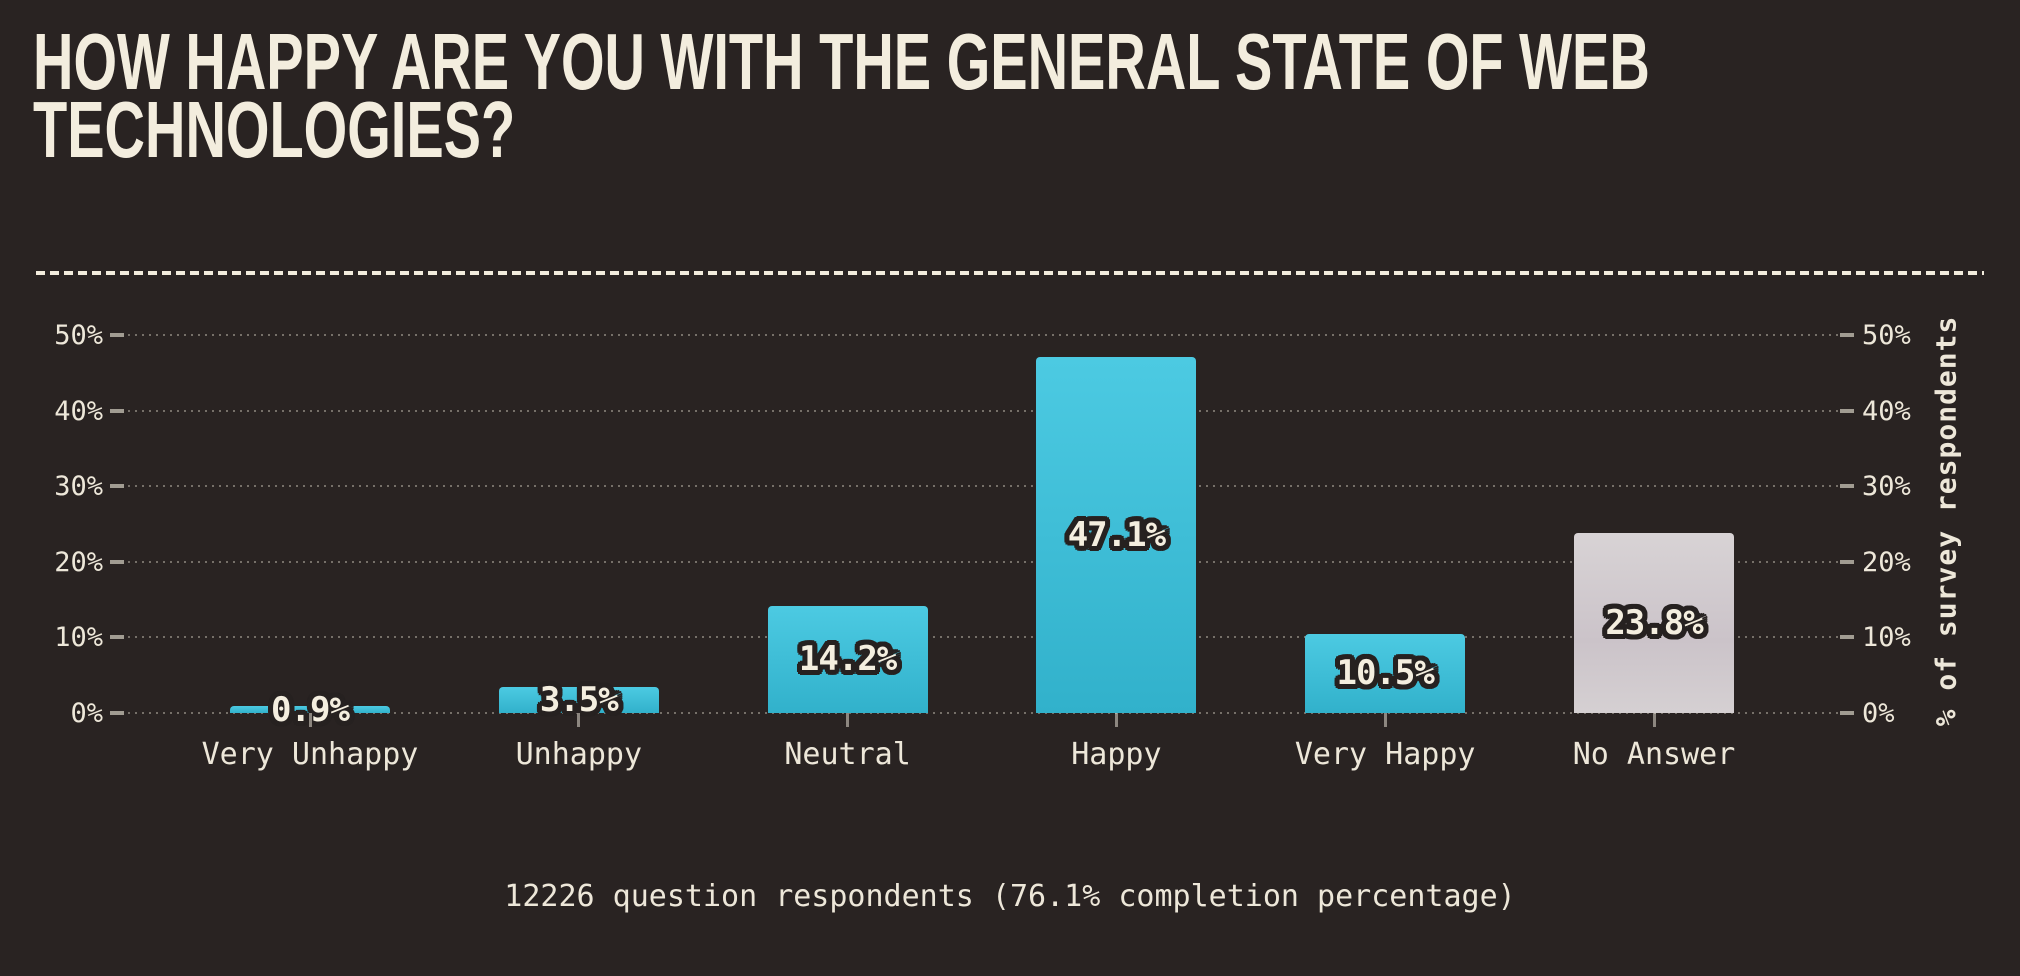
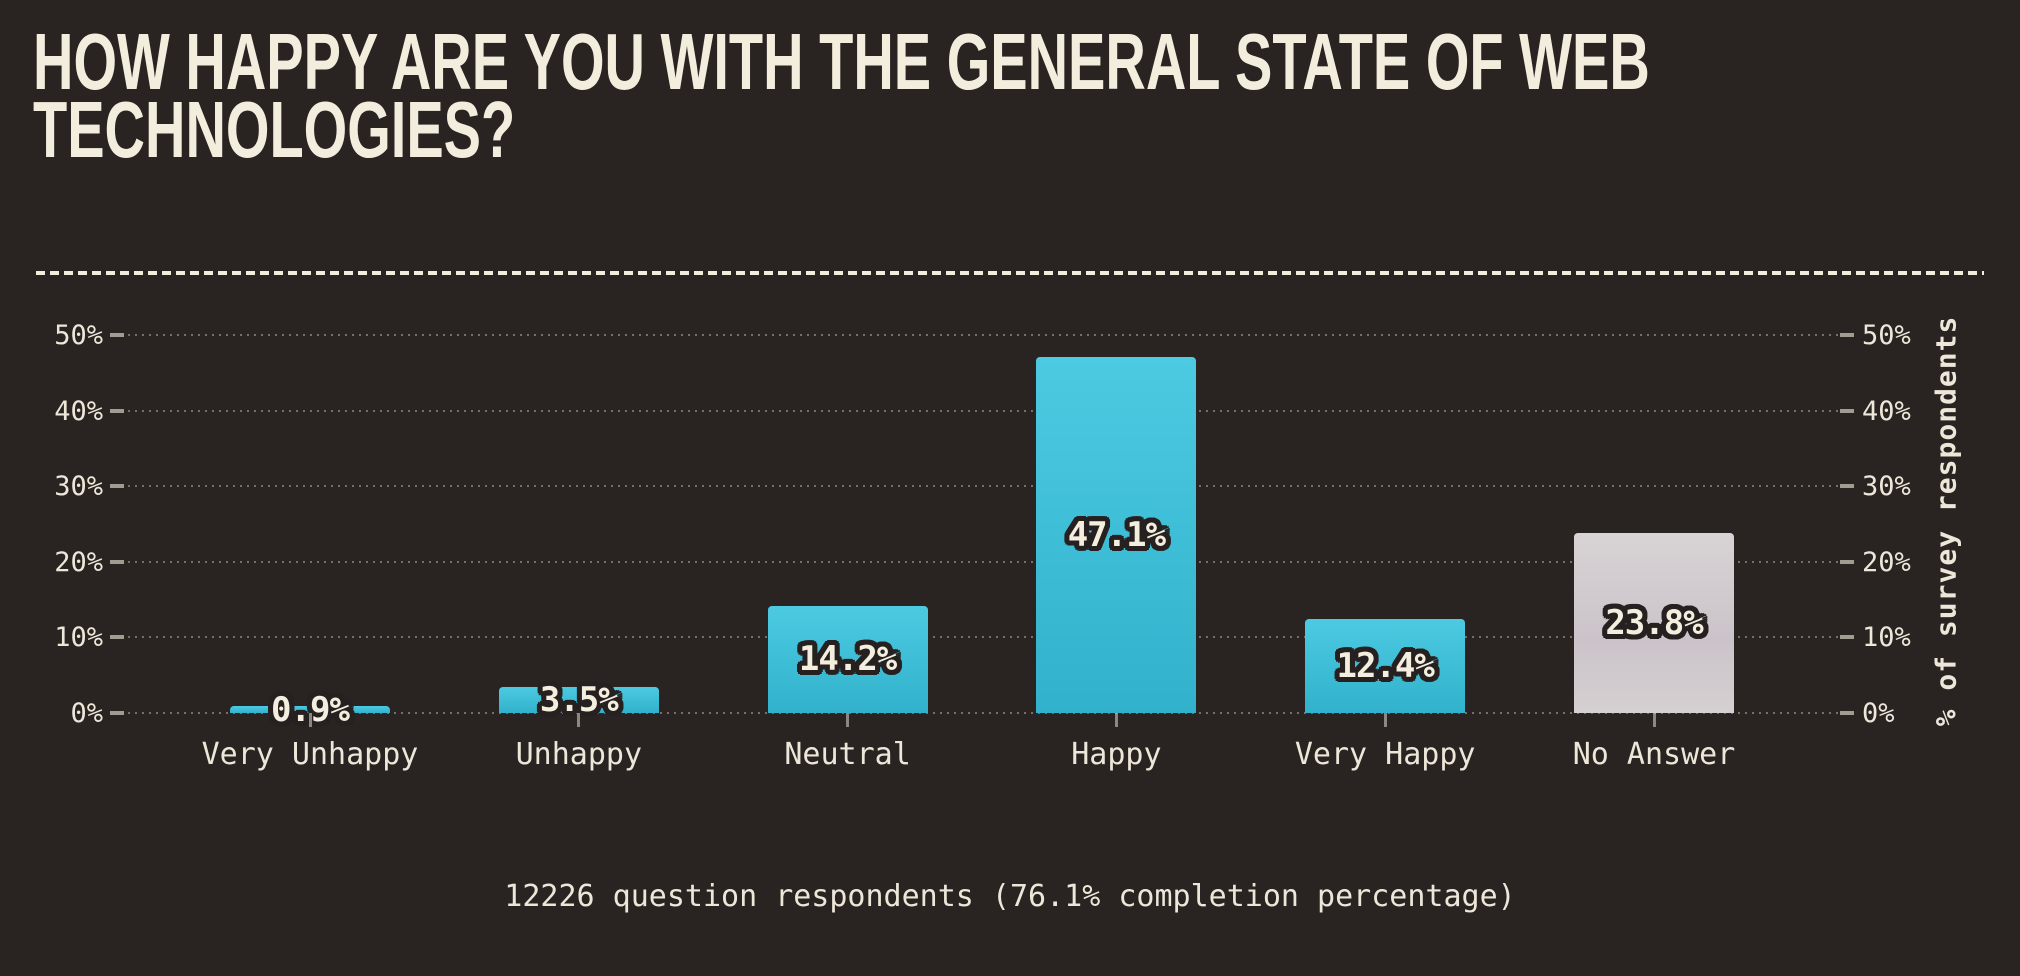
Very Happy: 10.5% -> 12.4%
